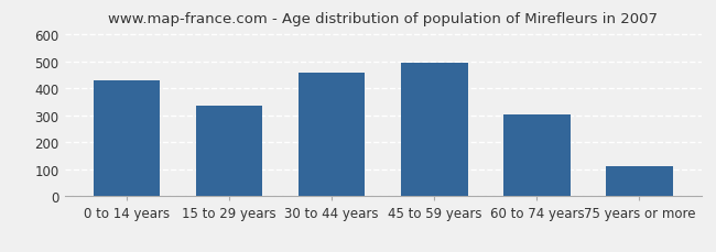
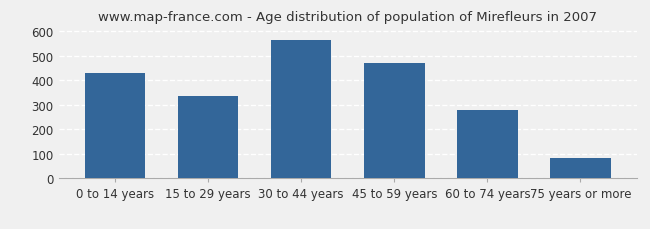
30 to 44 years: 460 -> 566
45 to 59 years: 495 -> 470
60 to 74 years: 305 -> 278
75 years or more: 110 -> 82
